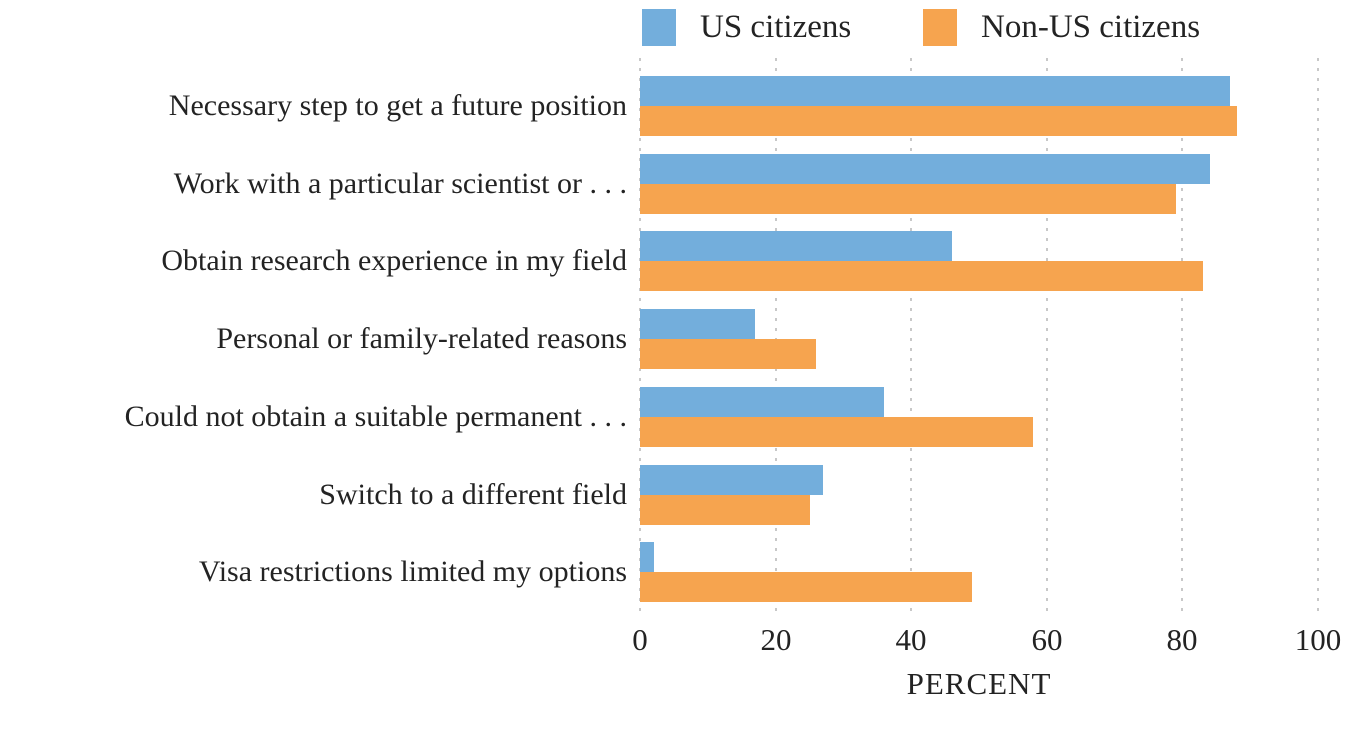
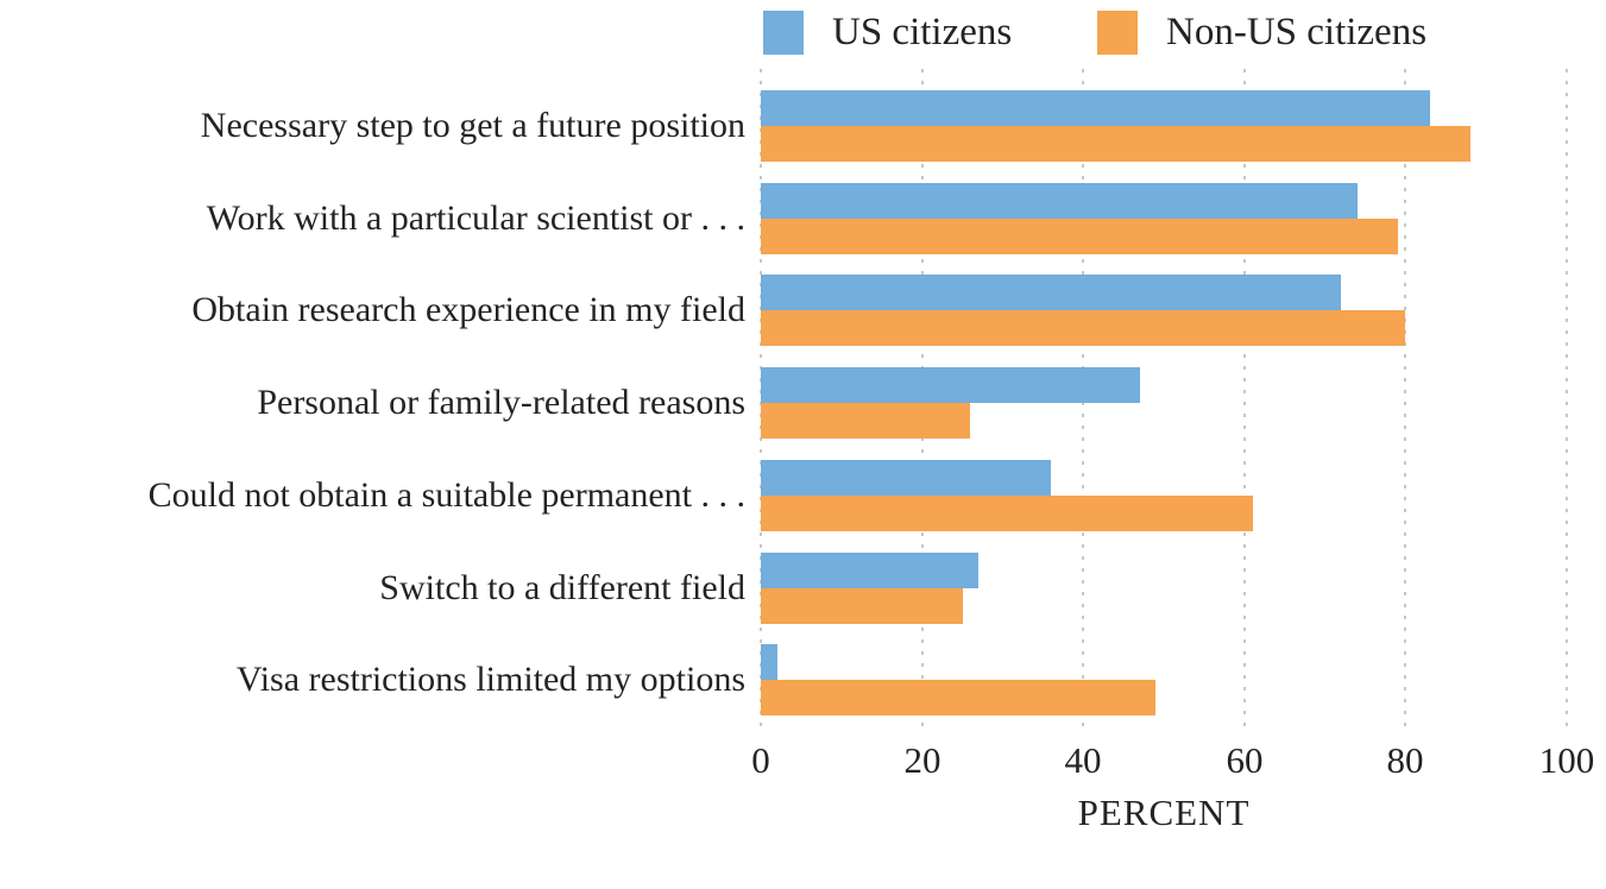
US citizens/Necessary step to get a future position: 87 -> 83
US citizens/Work with a particular scientist or . . .: 84 -> 74
US citizens/Obtain research experience in my field: 46 -> 72
Non-US citizens/Obtain research experience in my field: 83 -> 80
US citizens/Personal or family-related reasons: 17 -> 47
Non-US citizens/Could not obtain a suitable permanent . . .: 58 -> 61
